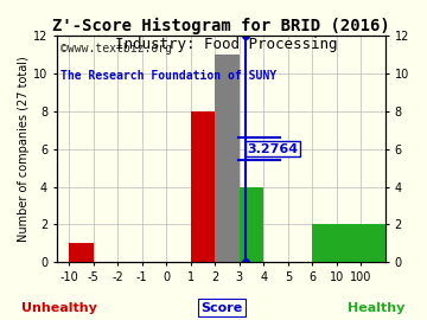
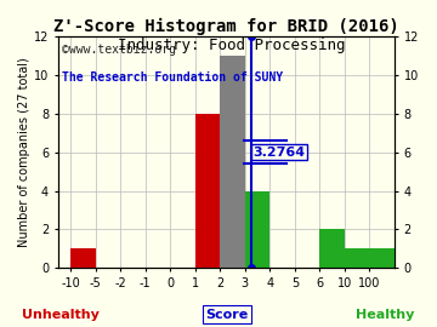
100: 2 -> 1
